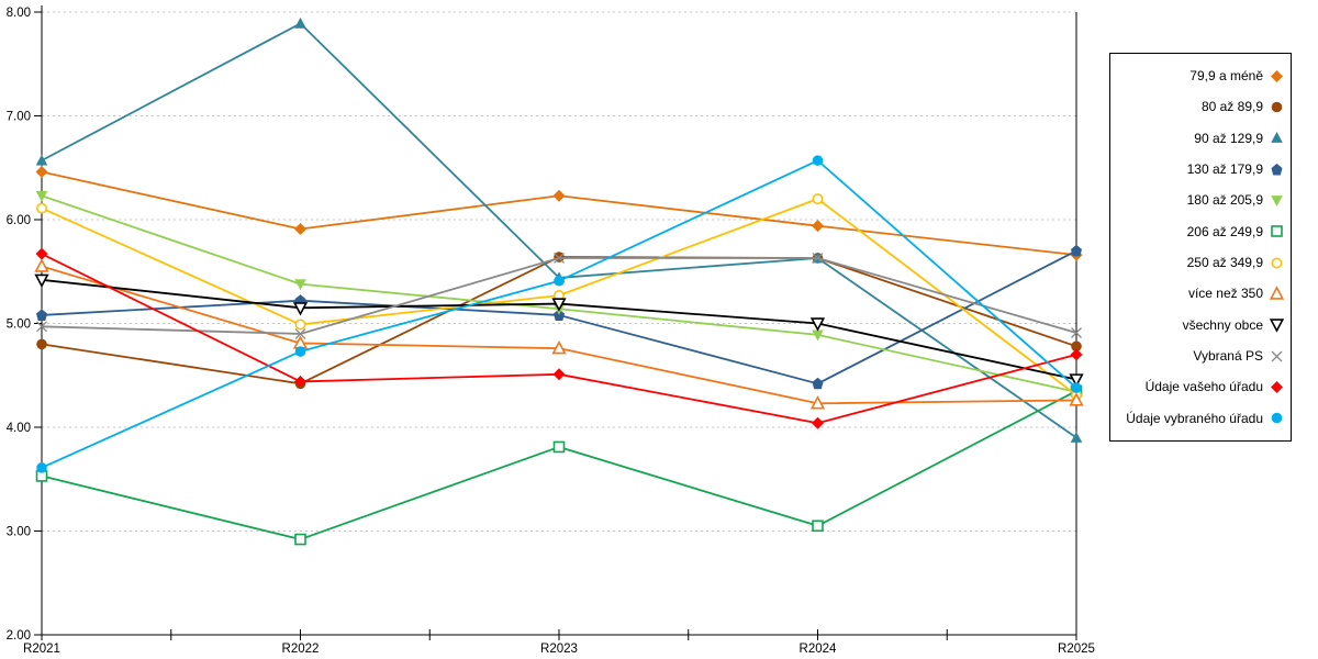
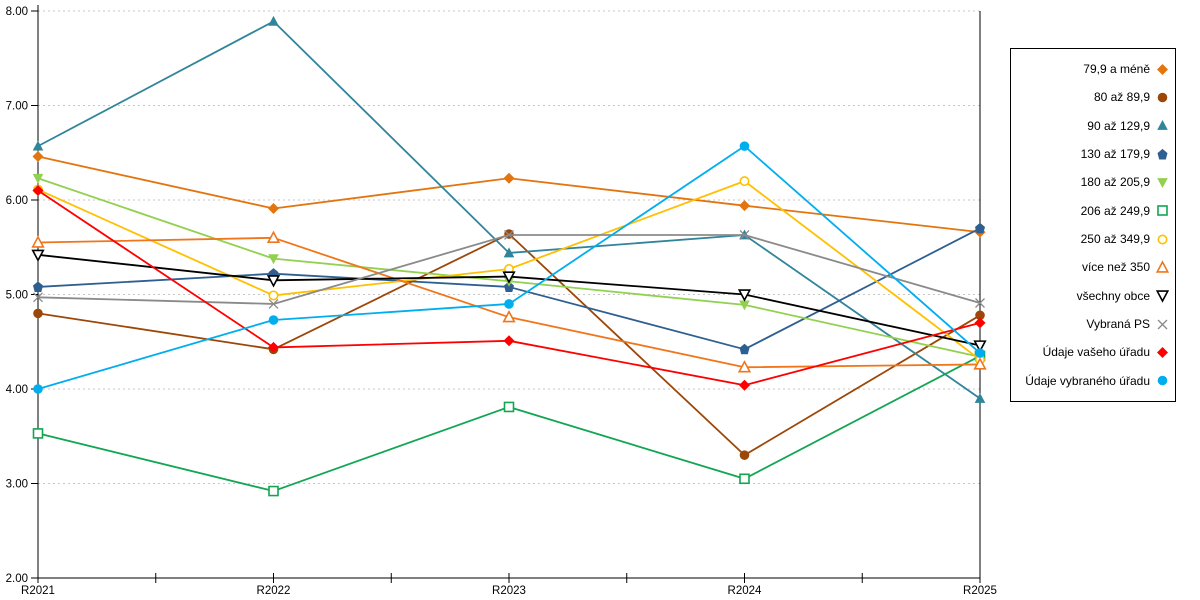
Údaje vašeho úřadu/R2021: 5.7 -> 6.1
Údaje vybraného úřadu/R2021: 3.6 -> 4.0
více než 350/R2022: 4.8 -> 5.6
Údaje vybraného úřadu/R2023: 5.4 -> 4.9
80 až 89,9/R2024: 5.6 -> 3.3
